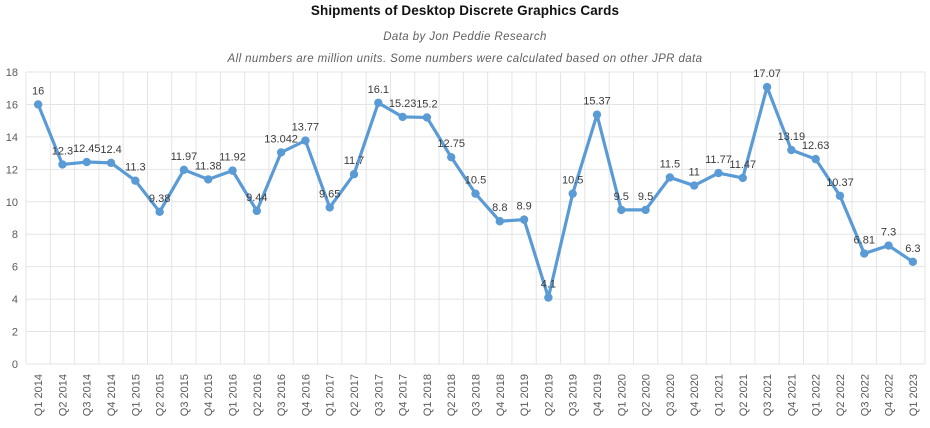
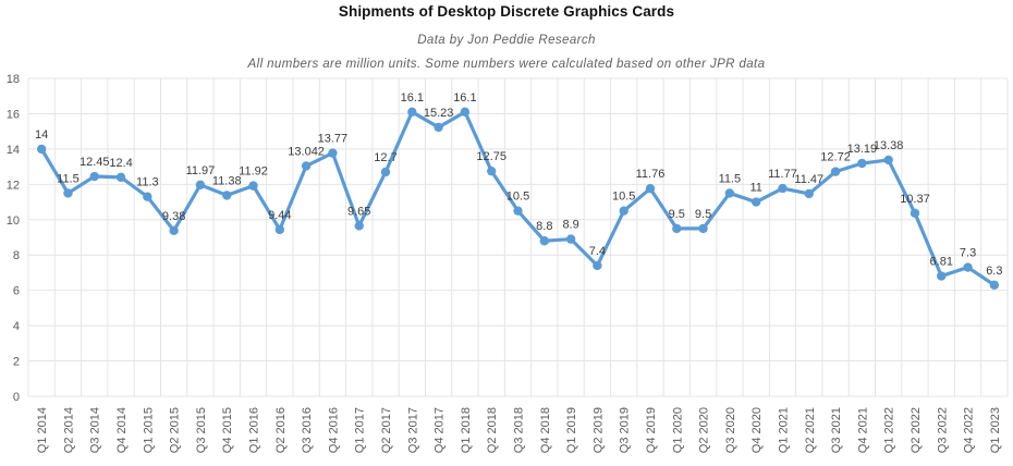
Q1 2014: 16 -> 14
Q2 2014: 12.3 -> 11.5
Q2 2017: 11.7 -> 12.7
Q1 2018: 15.2 -> 16.1
Q2 2019: 4.1 -> 7.4
Q4 2019: 15.37 -> 11.76
Q3 2021: 17.07 -> 12.72
Q1 2022: 12.63 -> 13.38
